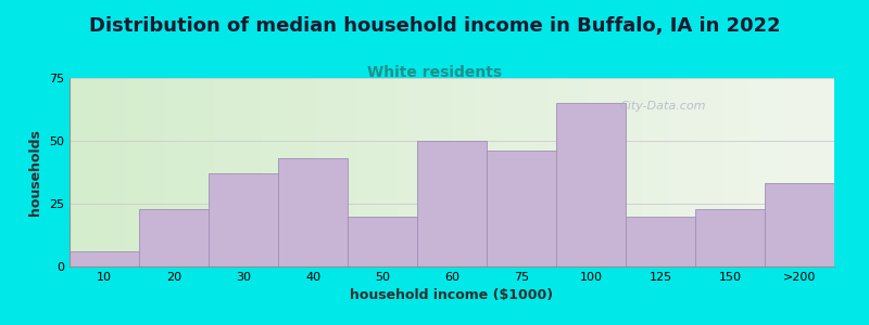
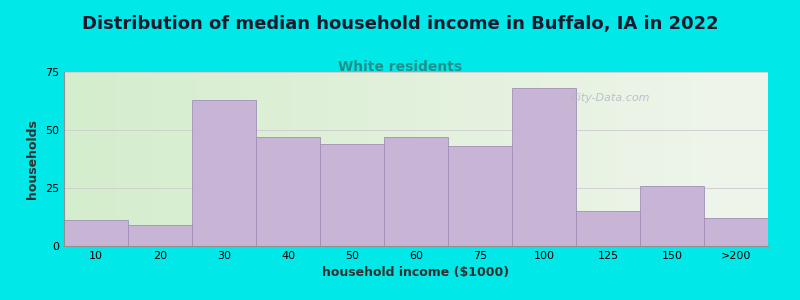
10: 6 -> 11
20: 23 -> 9
30: 37 -> 63
40: 43 -> 47
50: 20 -> 44
60: 50 -> 47
75: 46 -> 43
100: 65 -> 68
125: 20 -> 15
150: 23 -> 26
>200: 33 -> 12
